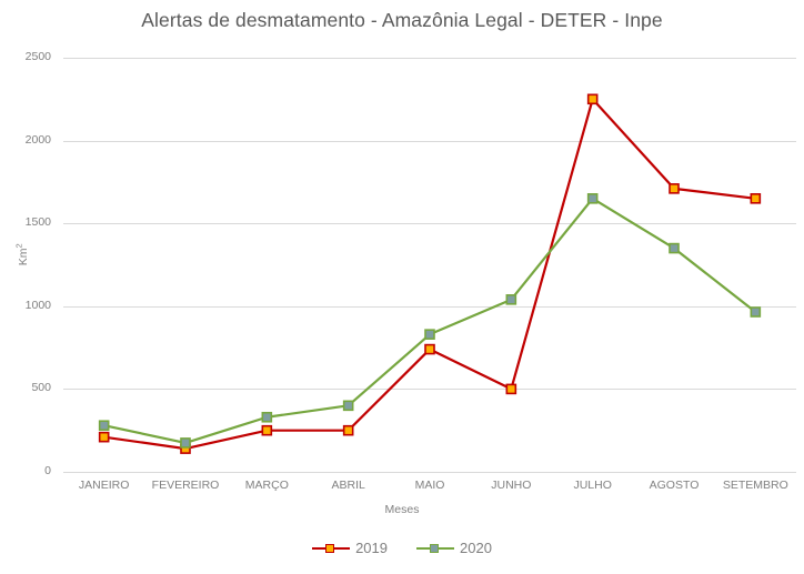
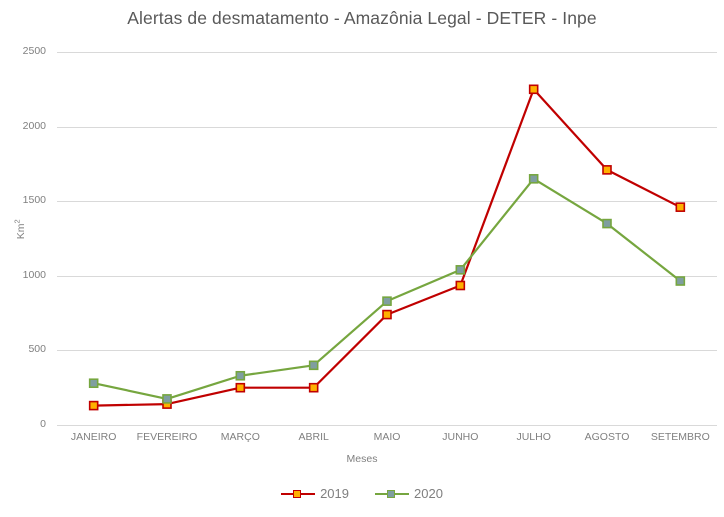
2019/JANEIRO: 210 -> 130
2019/JUNHO: 500 -> 940
2019/SETEMBRO: 1650 -> 1460
